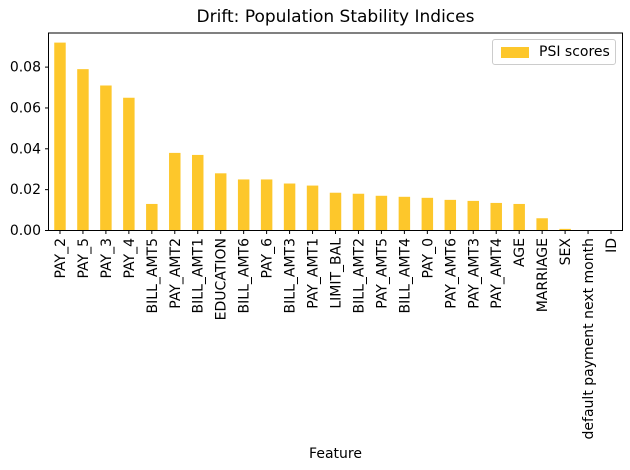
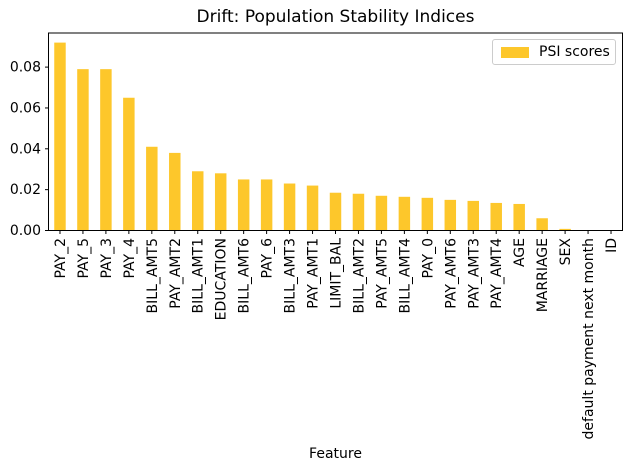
PAY_3: 0.071 -> 0.079
BILL_AMT5: 0.013 -> 0.041
BILL_AMT1: 0.037 -> 0.029
